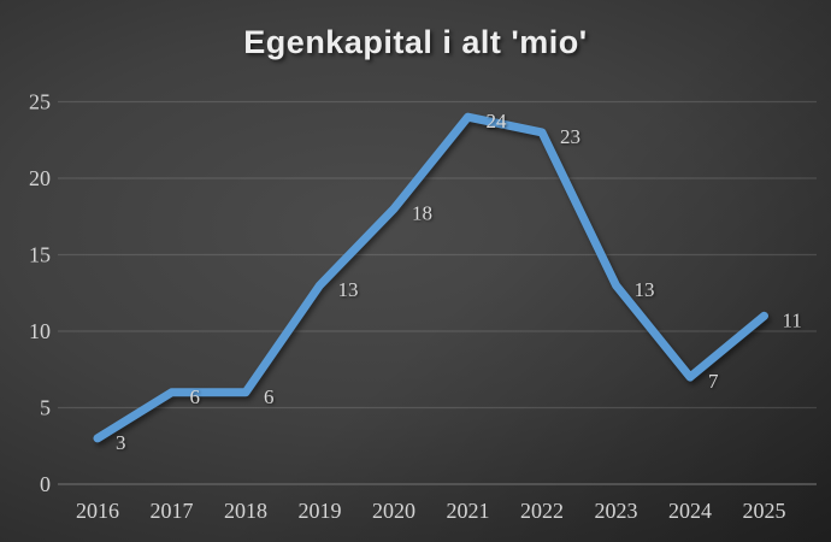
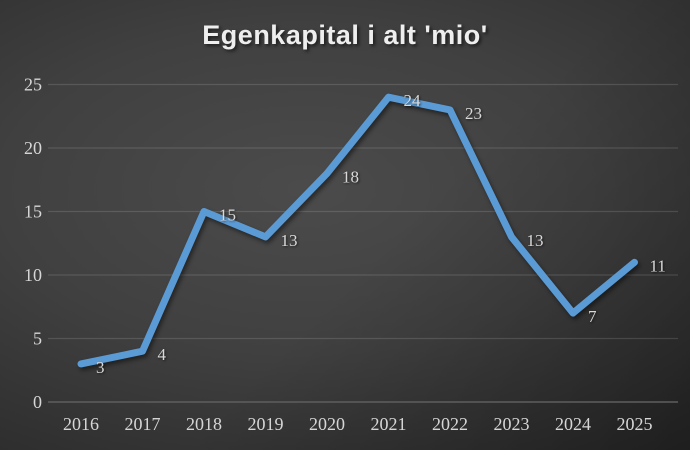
2017: 6 -> 4
2018: 6 -> 15
